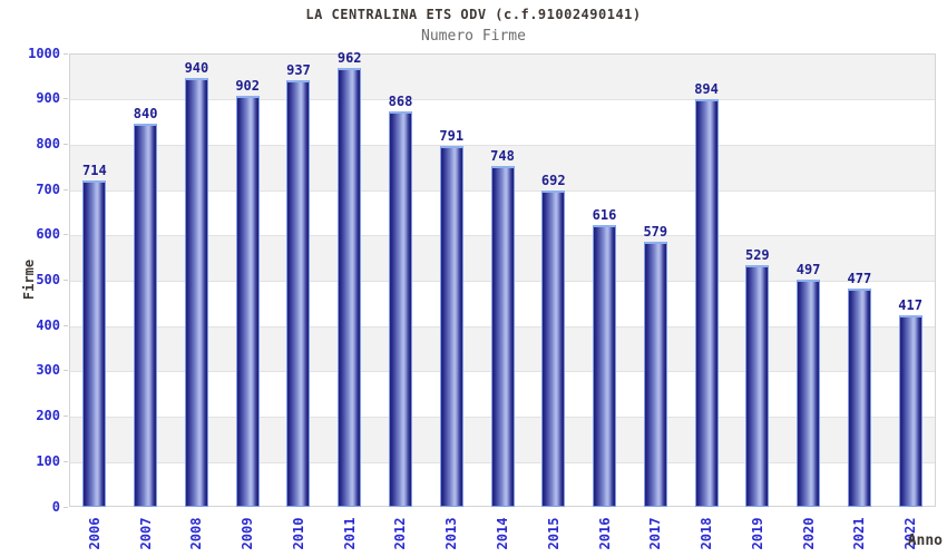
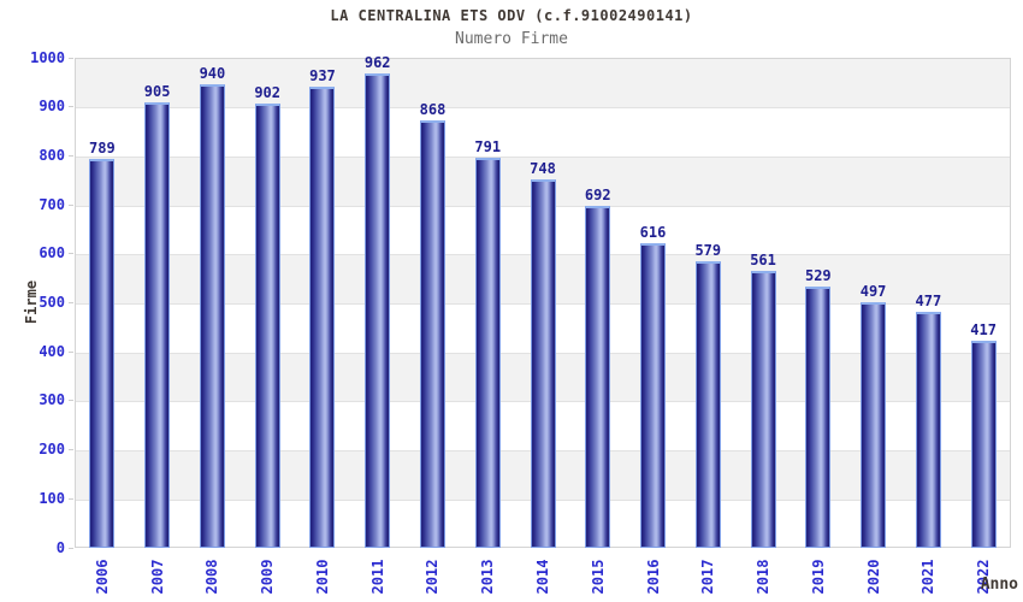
2006: 714 -> 789
2007: 840 -> 905
2018: 894 -> 561
